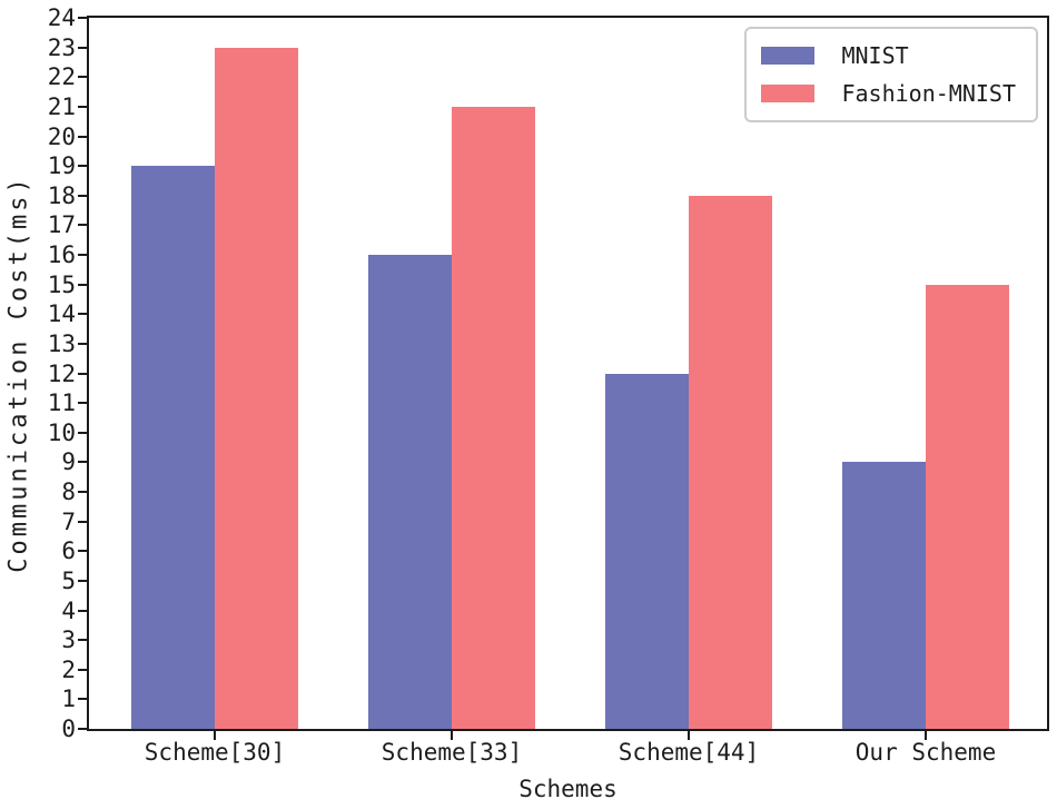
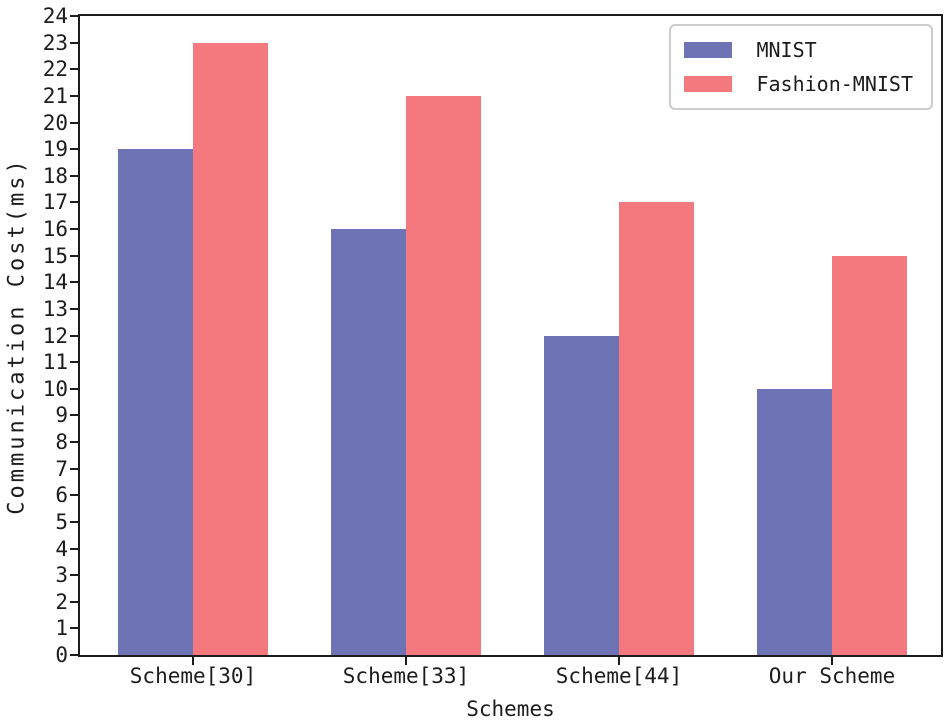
Fashion-MNIST/Scheme[44]: 18 -> 17
MNIST/Our Scheme: 9 -> 10
